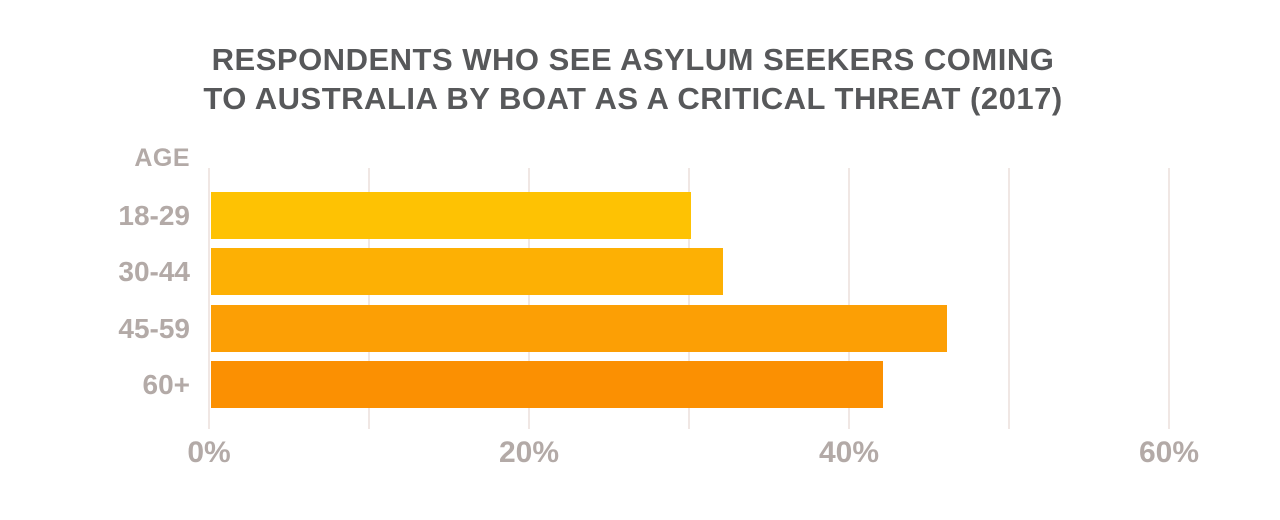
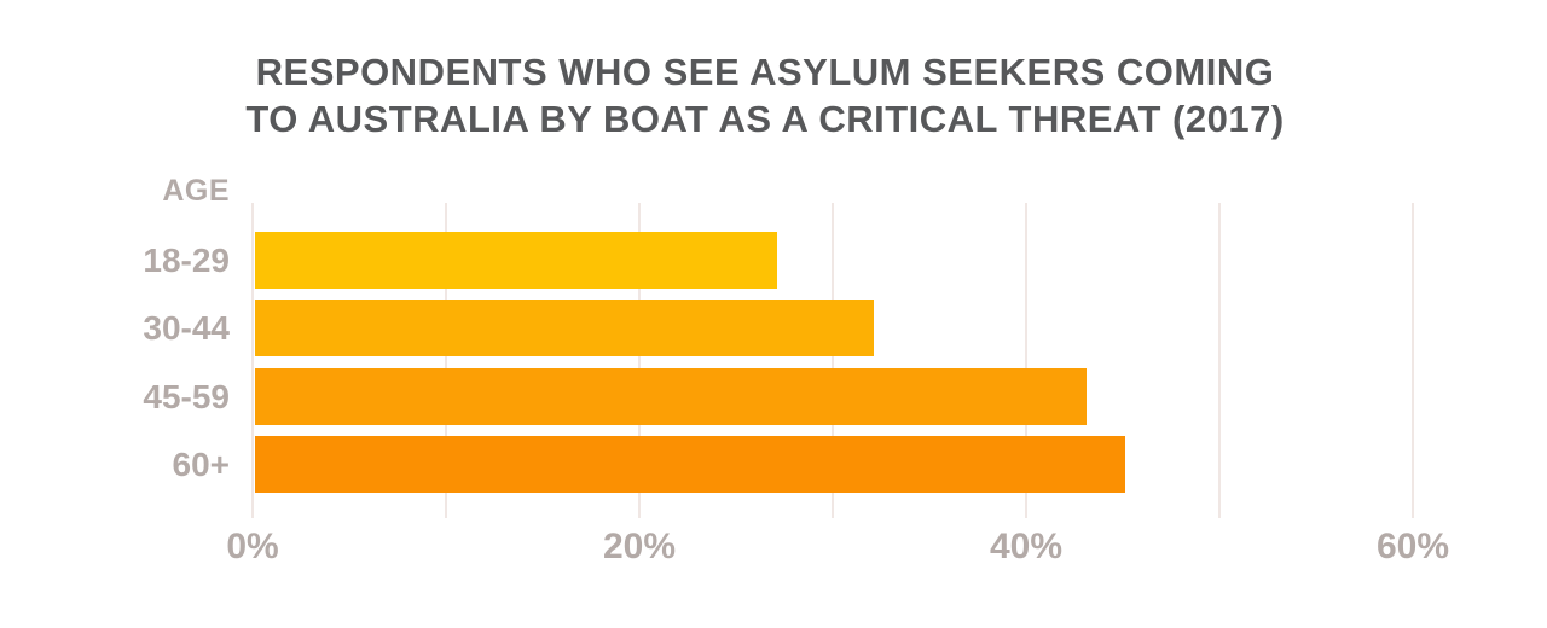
18-29: 30% -> 27%
45-59: 46% -> 43%
60+: 42% -> 45%
